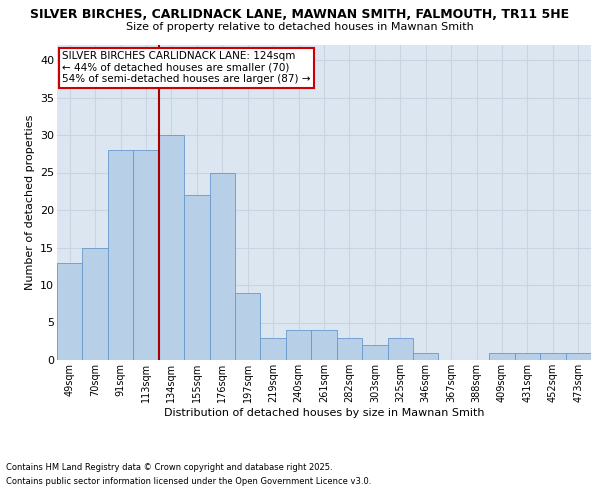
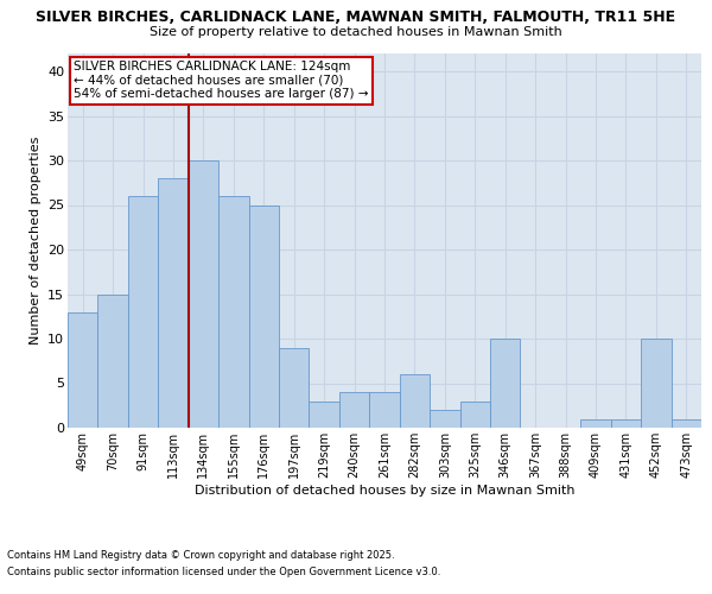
91sqm: 28 -> 26
155sqm: 22 -> 26
282sqm: 3 -> 6
346sqm: 1 -> 10
452sqm: 1 -> 10
